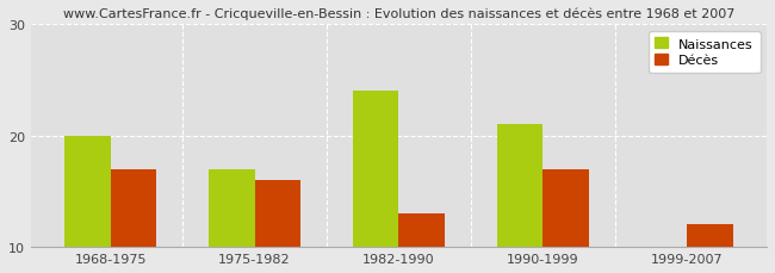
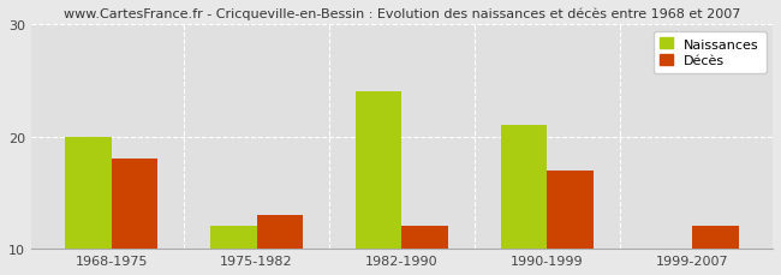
Décès/1968-1975: 17 -> 18
Naissances/1975-1982: 17 -> 12
Décès/1975-1982: 16 -> 13
Décès/1982-1990: 13 -> 12
